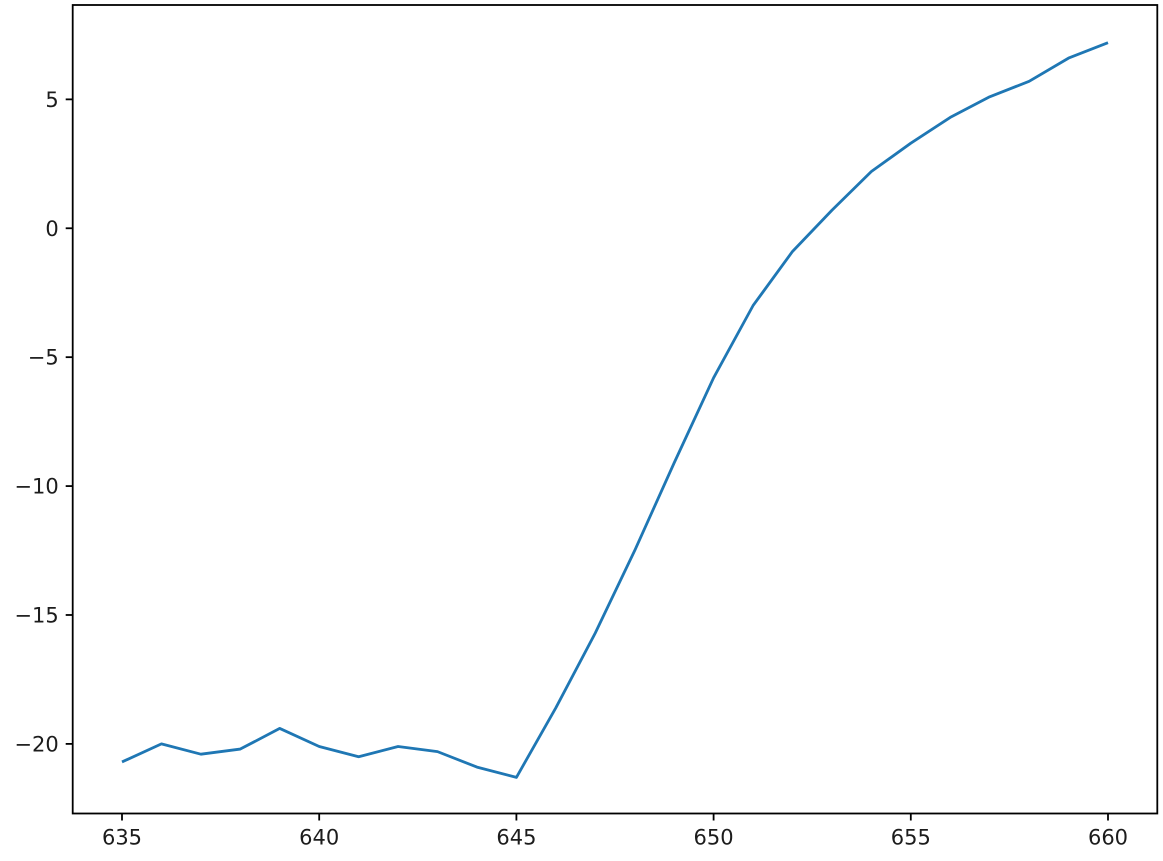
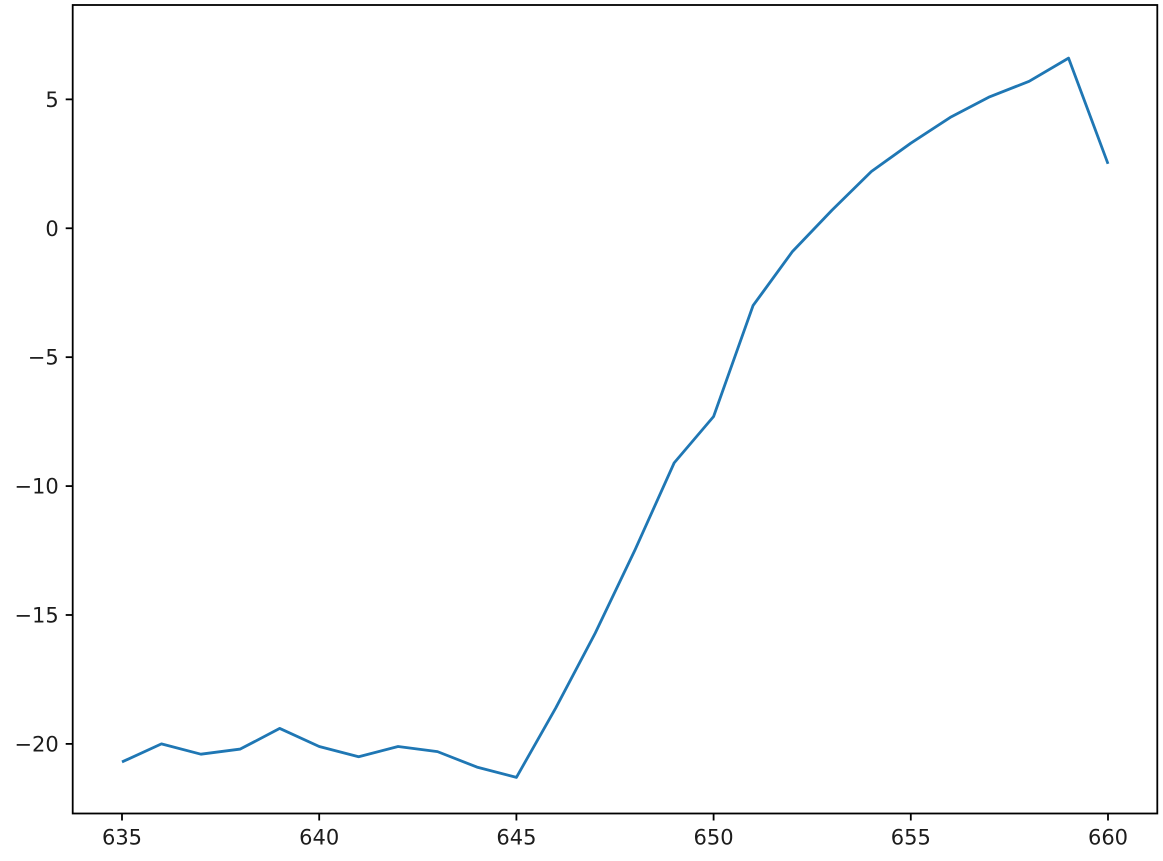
650: -5.8 -> -7.3
660: 7.2 -> 2.5
